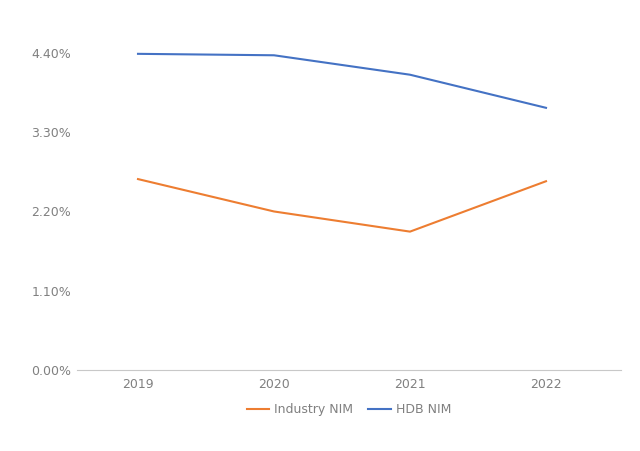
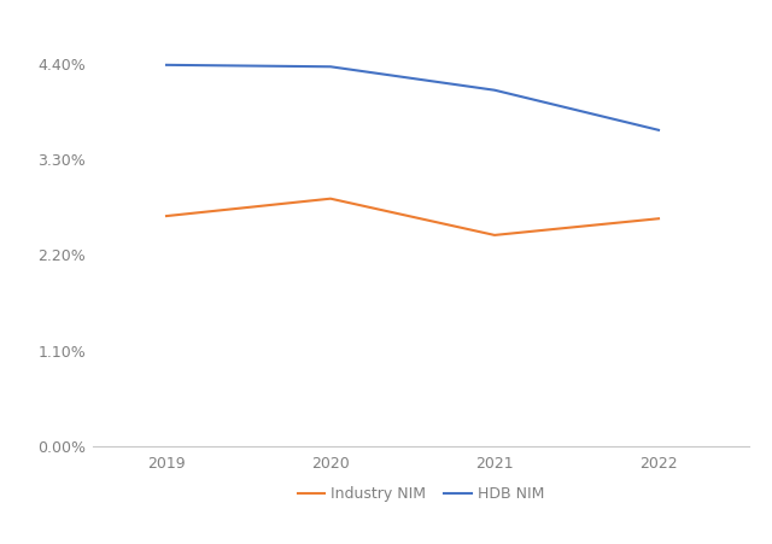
Industry NIM/2020: 2.20% -> 2.85%
Industry NIM/2021: 1.92% -> 2.43%
